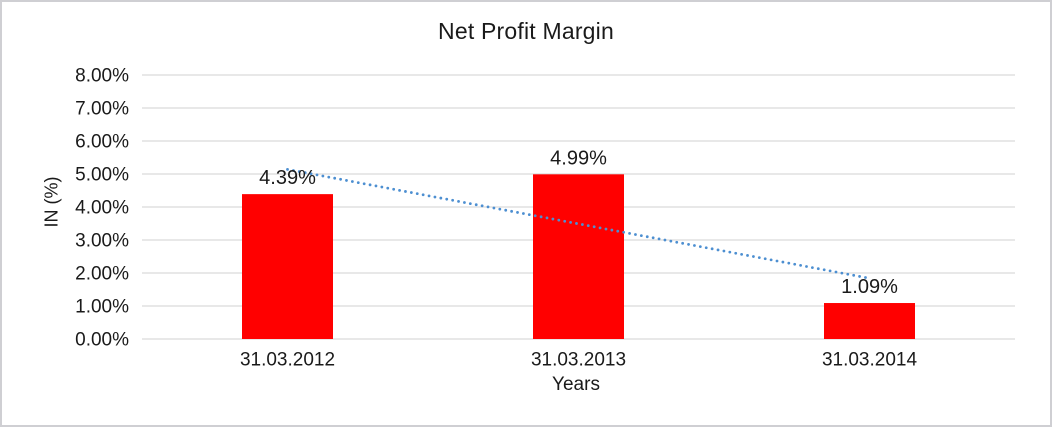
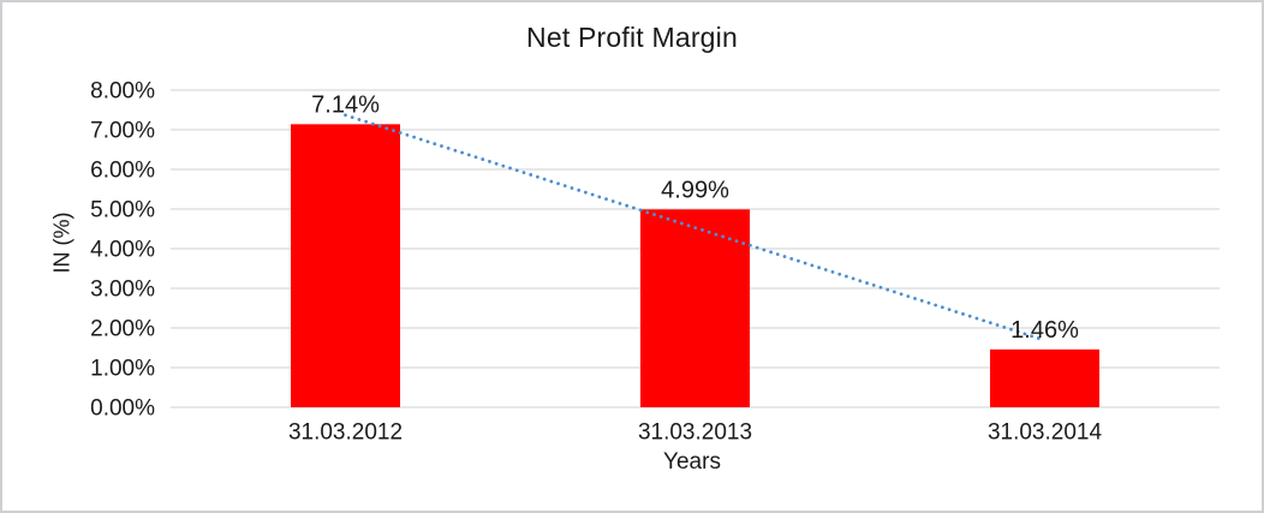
31.03.2012: 4.39% -> 7.14%
31.03.2014: 1.09% -> 1.46%
